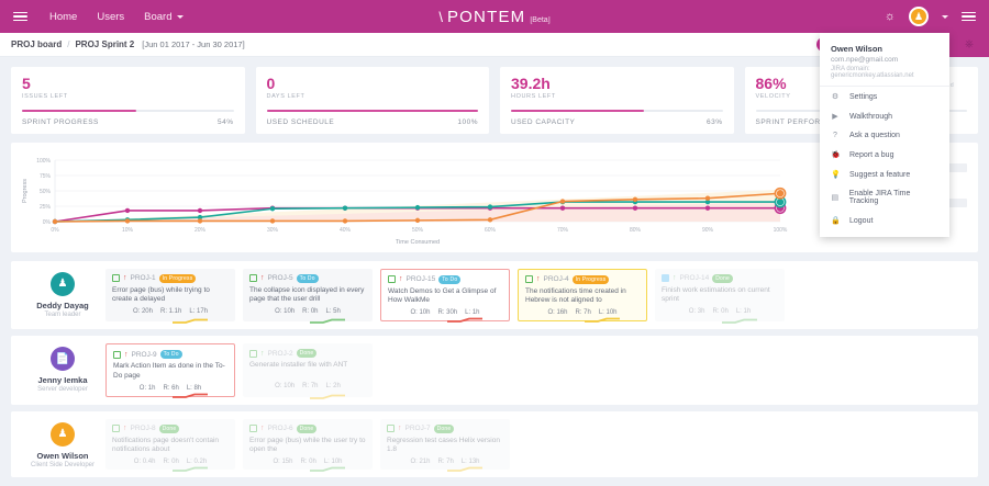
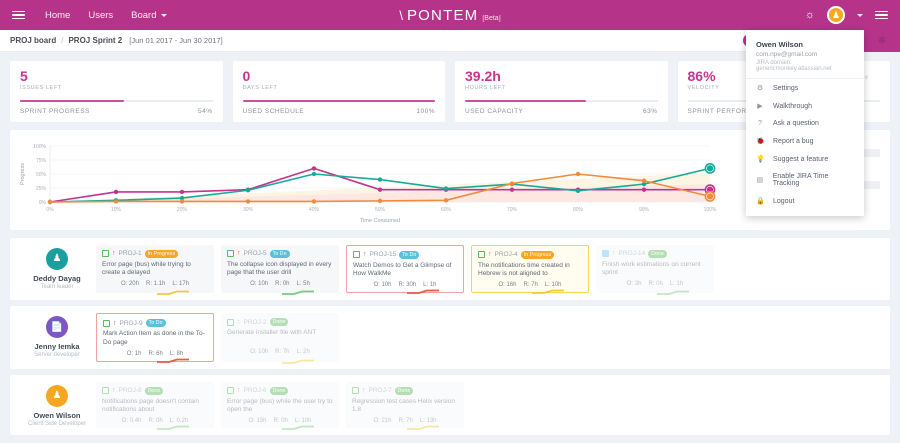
Deddy Dayag/40%: 20% -> 60%
Jenny Iemka/40%: 20% -> 50%
Jenny Iemka/50%: 20% -> 40%
Jenny Iemka/80%: 30% -> 20%
Owen Wilson/80%: 40% -> 50%
Jenny Iemka/100%: 30% -> 60%
Owen Wilson/100%: 50% -> 10%
